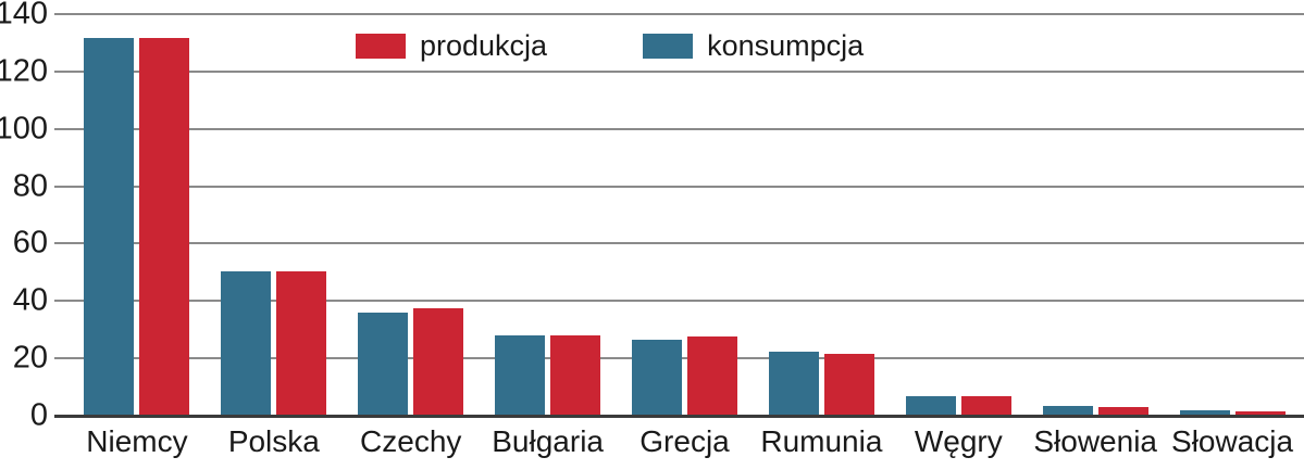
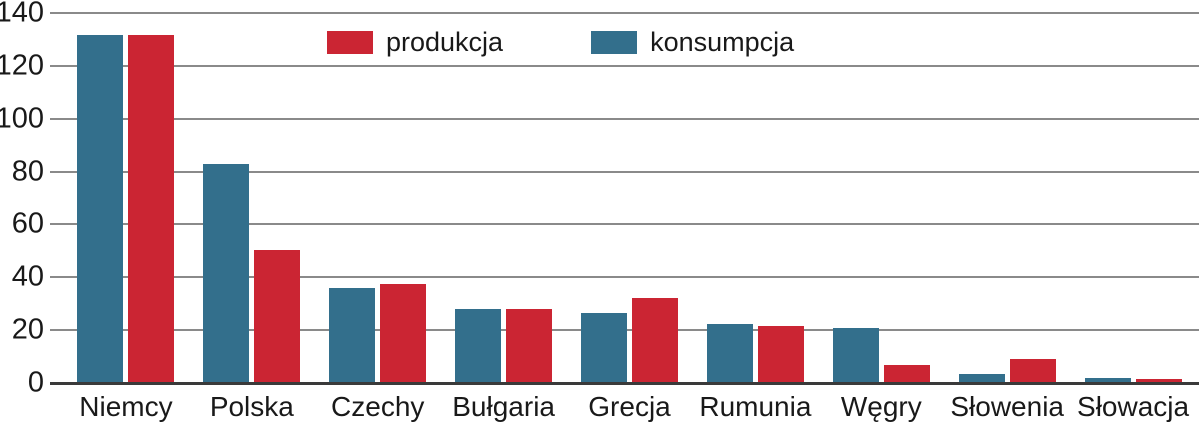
konsumpcja/Polska: 50 -> 83
produkcja/Grecja: 28 -> 32
konsumpcja/Węgry: 7 -> 21
produkcja/Słowenia: 3 -> 9
